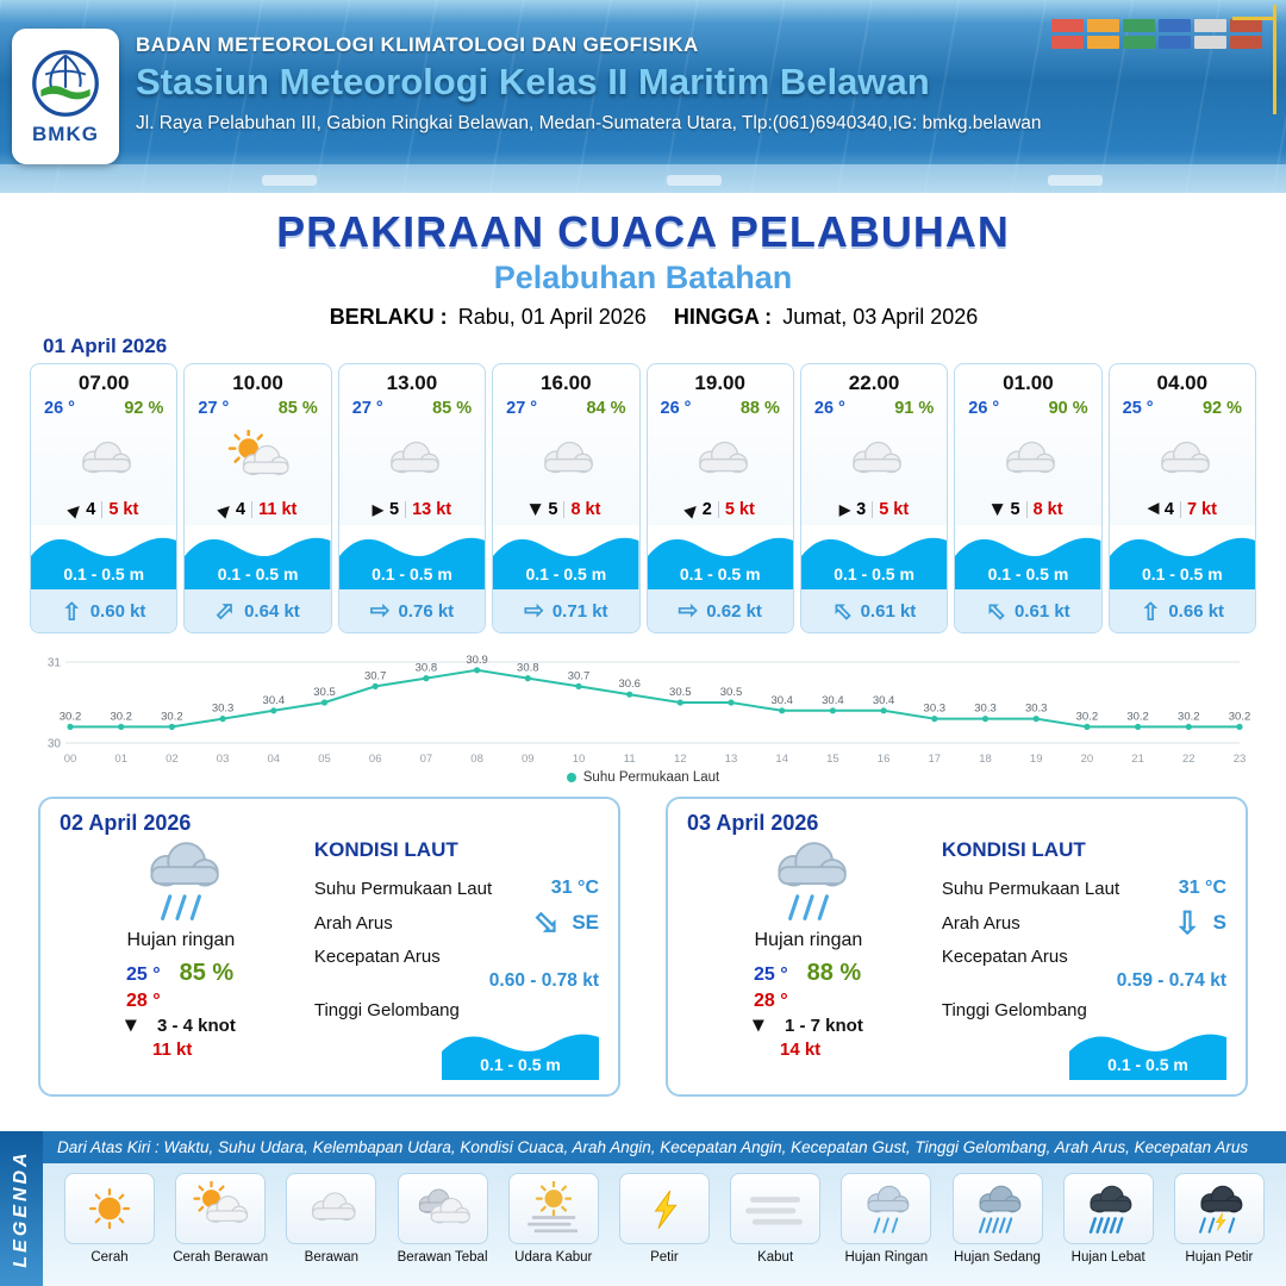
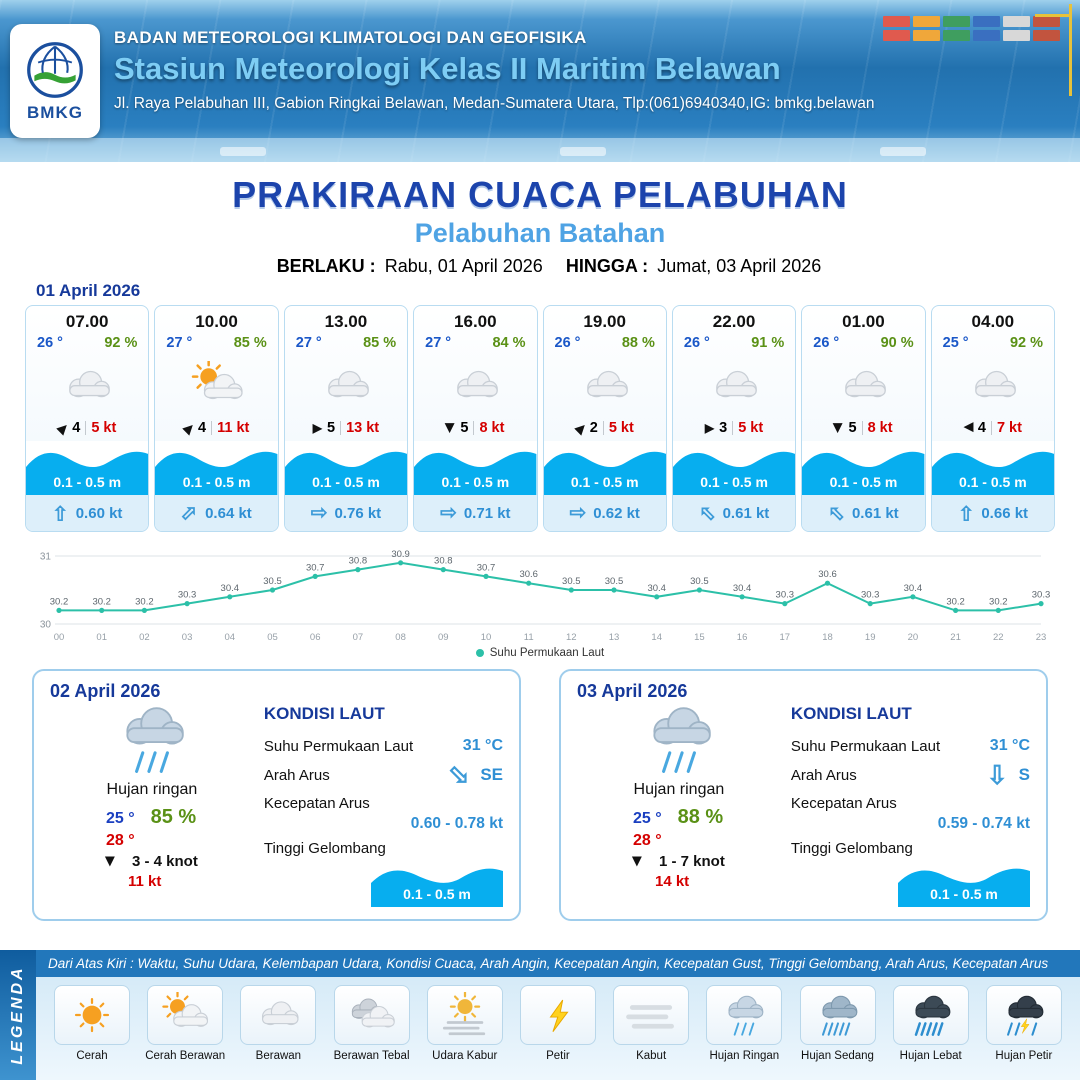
15: 30.4 -> 30.5
18: 30.3 -> 30.6
20: 30.2 -> 30.4
23: 30.2 -> 30.3
